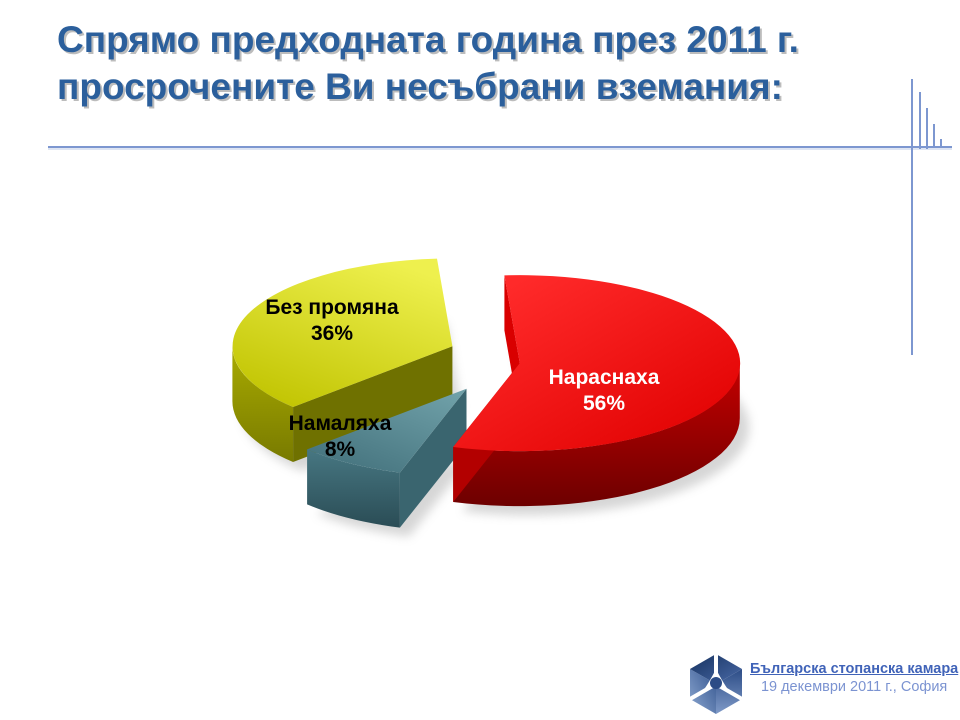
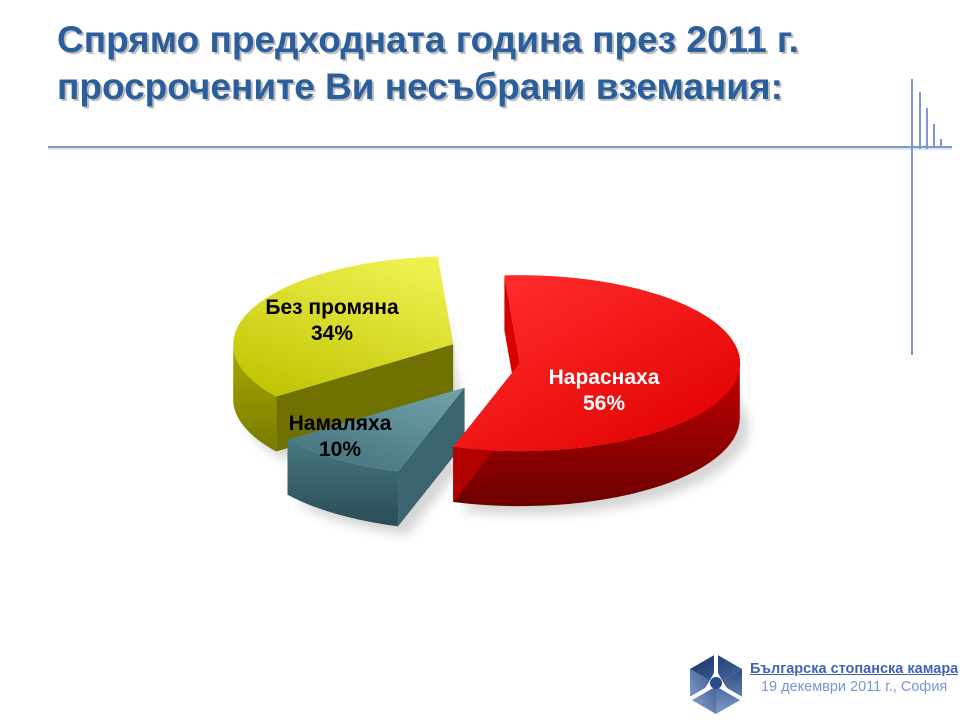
Намаляха: 8% -> 10%
Без промяна: 36% -> 34%
